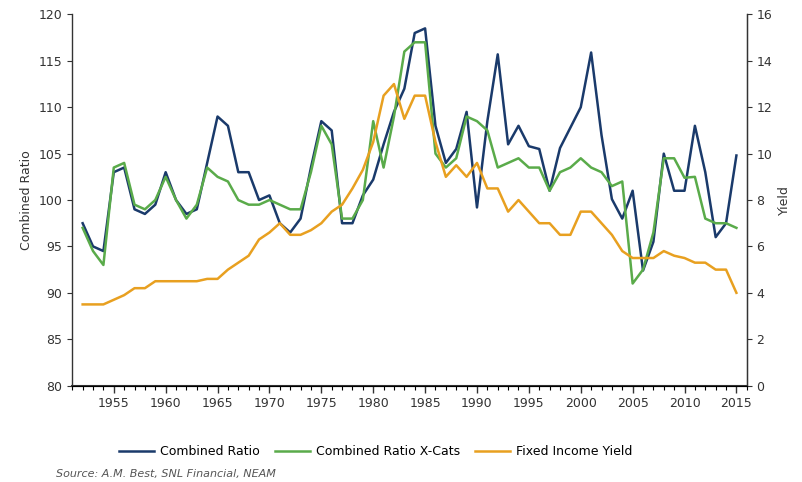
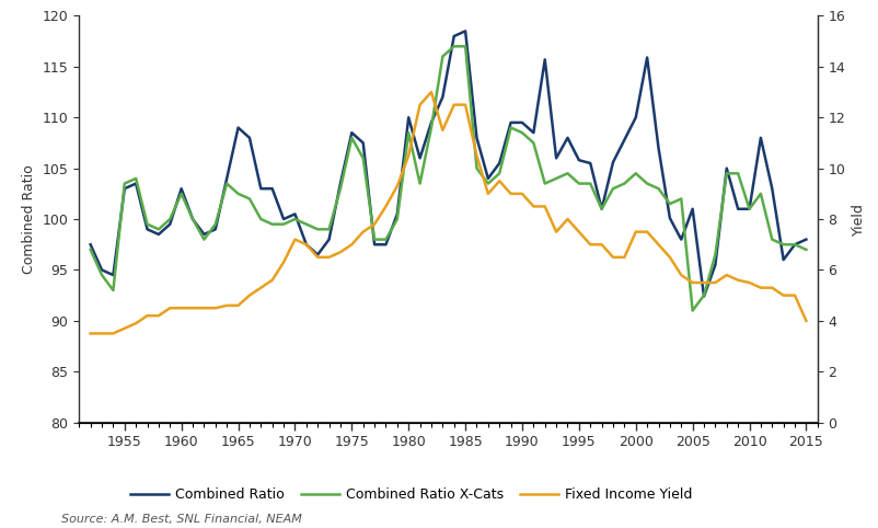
Fixed Income Yield/1970: 6.6 -> 7.2
Combined Ratio/1980: 102.2 -> 110.0
Combined Ratio/1990: 99.2 -> 109.5
Fixed Income Yield/1990: 9.6 -> 9.0
Combined Ratio X-Cats/2010: 102.4 -> 101.0
Combined Ratio/2015: 104.8 -> 98.0
